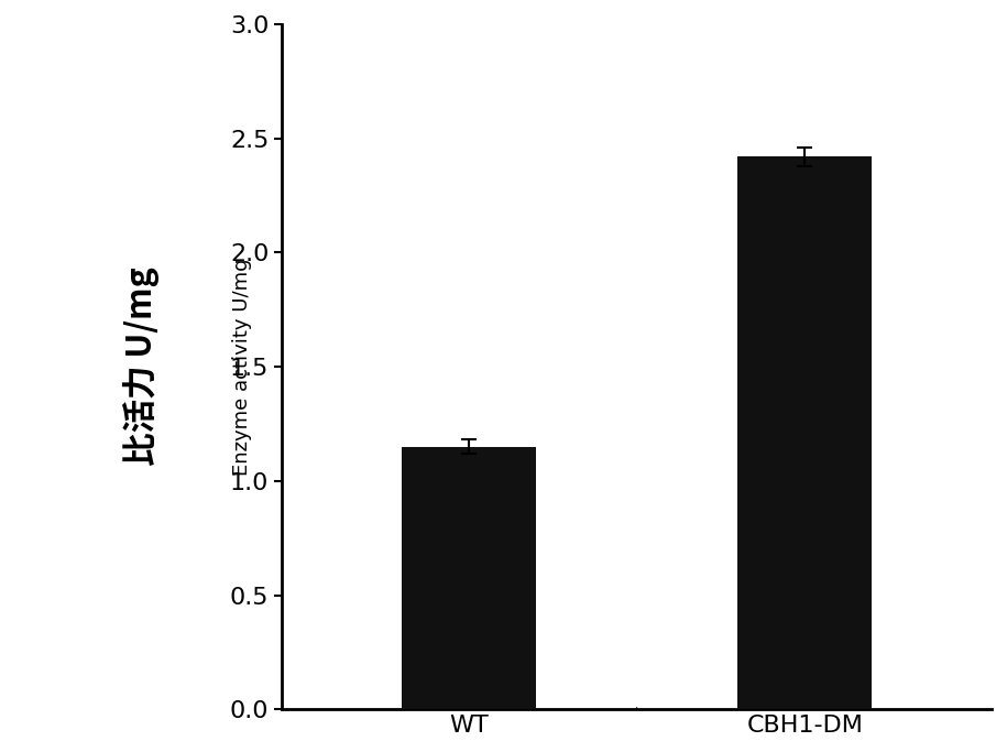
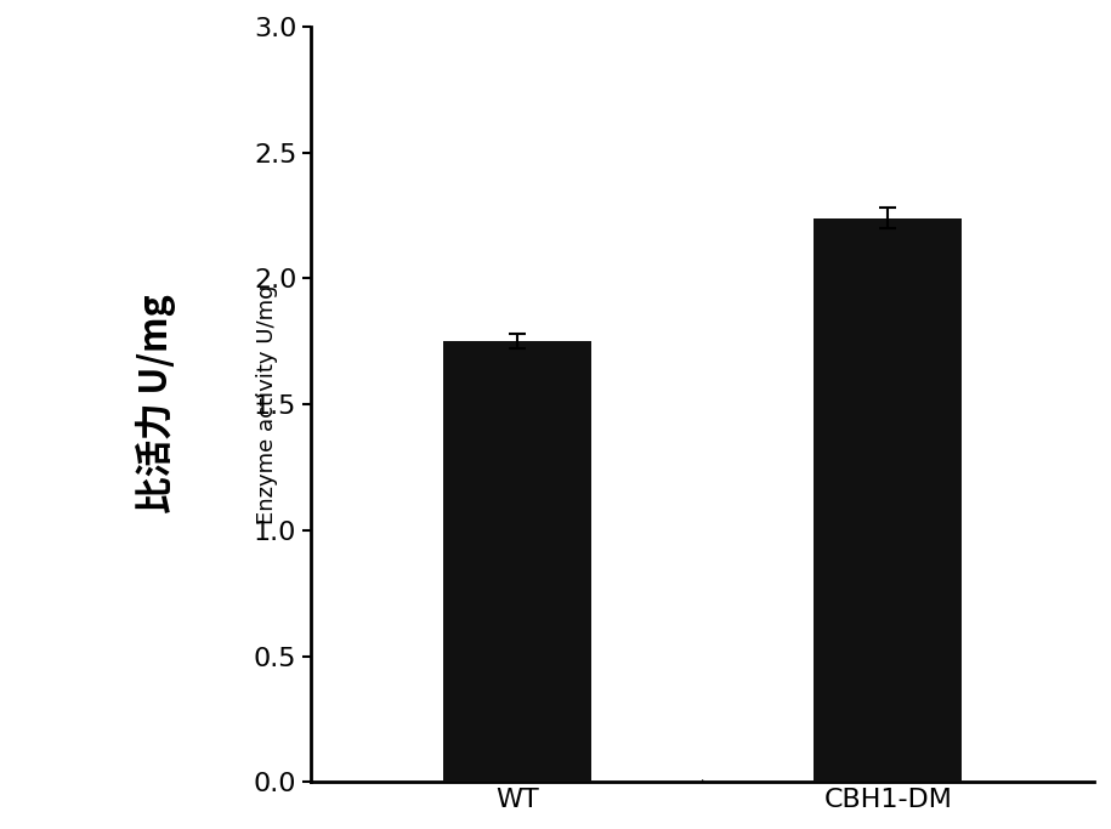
WT: 1.15 -> 1.75
CBH1-DM: 2.42 -> 2.24
